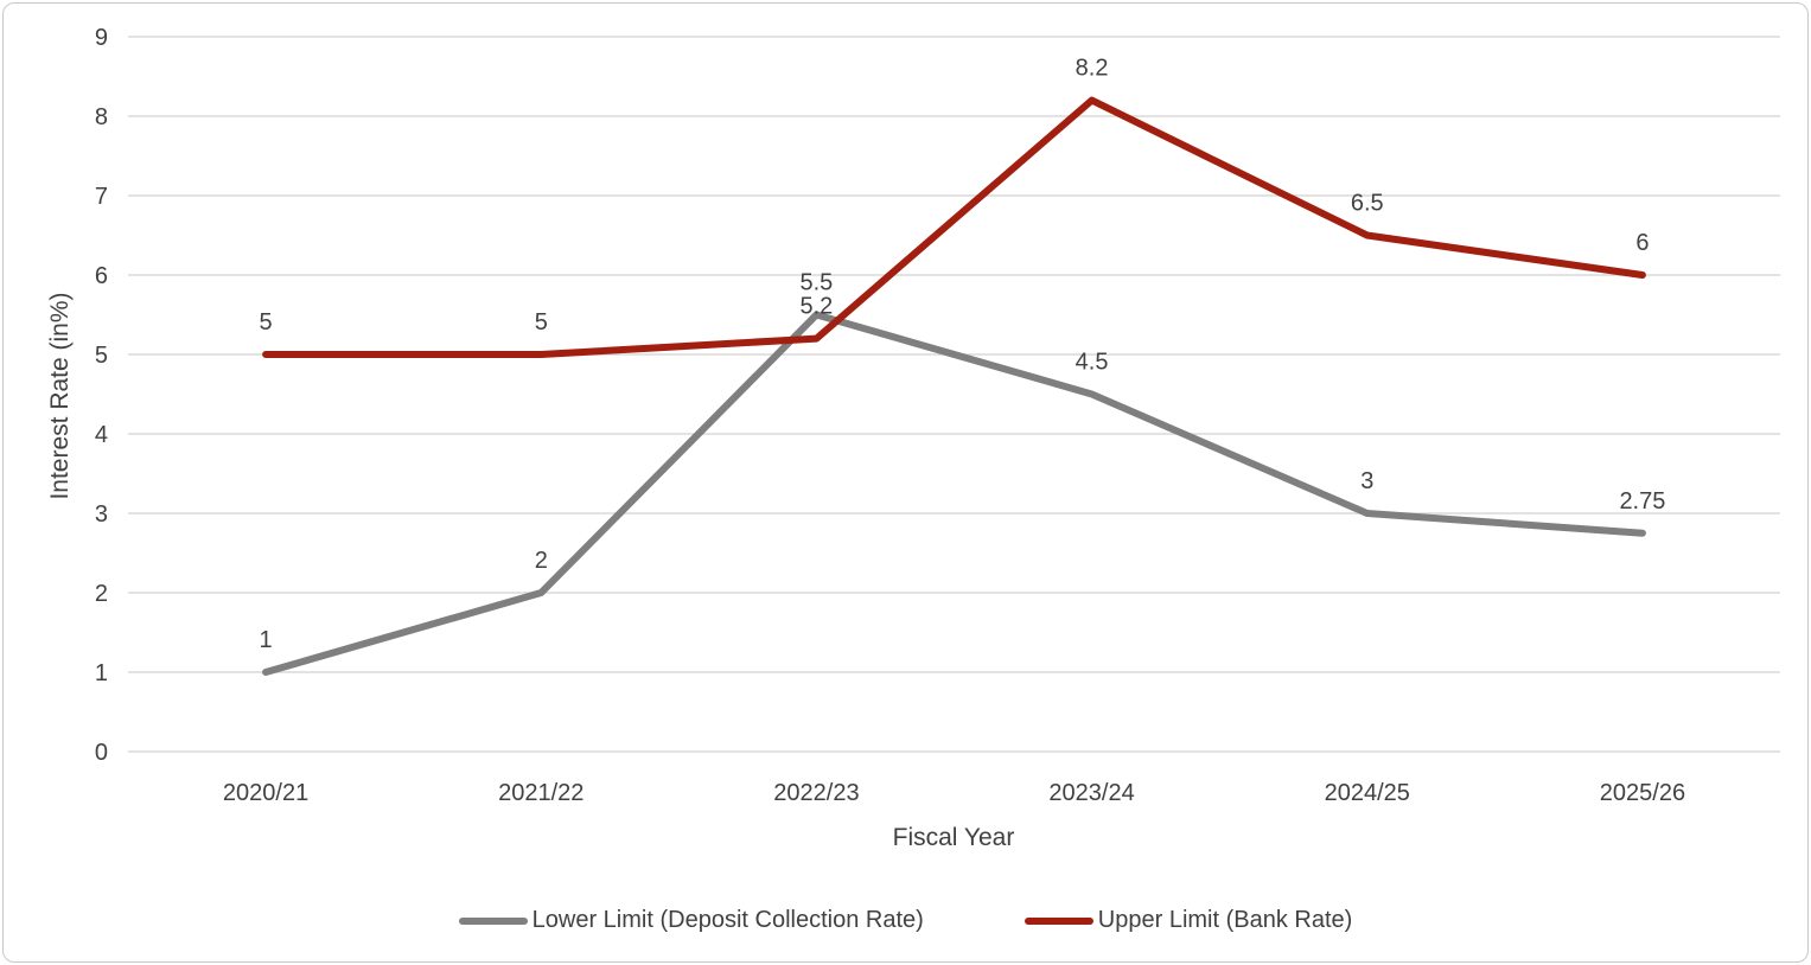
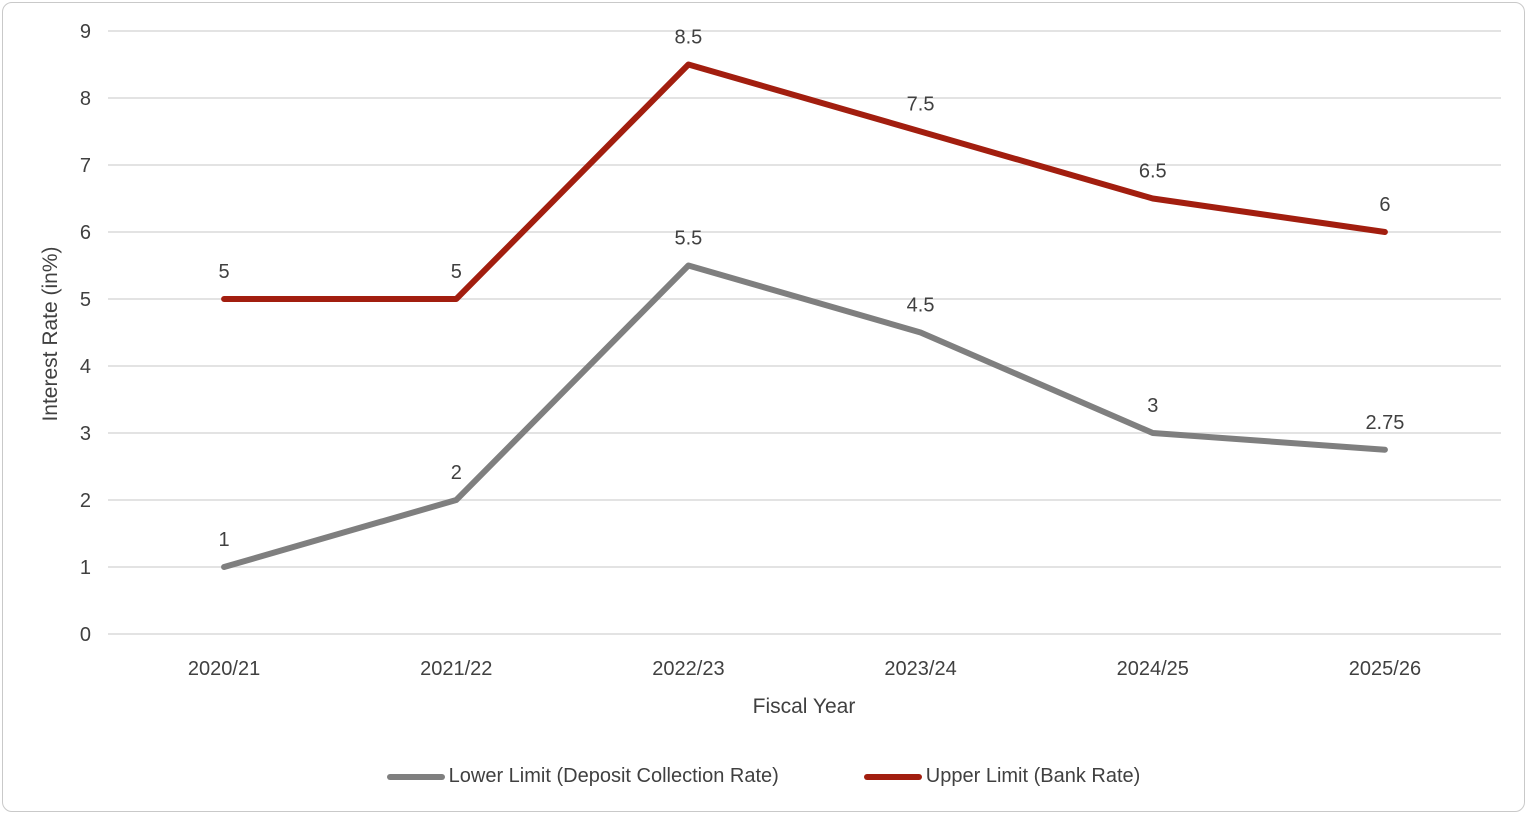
Upper Limit (Bank Rate)/2022/23: 5.2 -> 8.5
Upper Limit (Bank Rate)/2023/24: 8.2 -> 7.5
